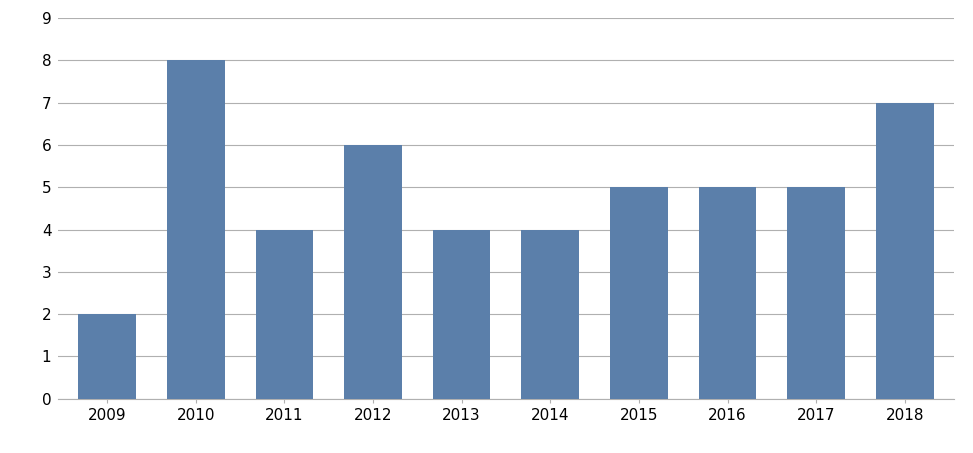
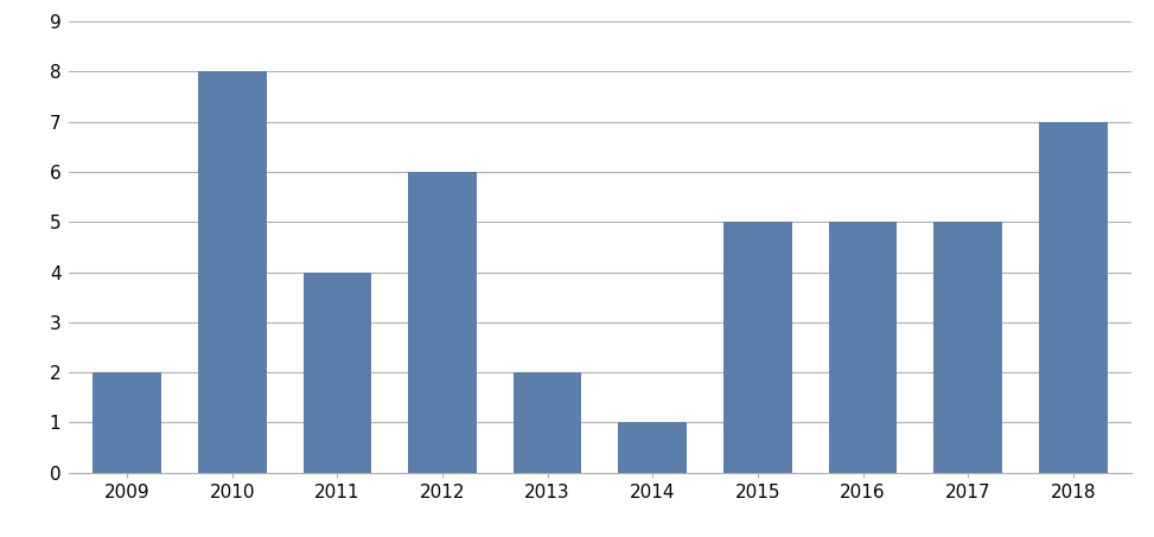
2013: 4 -> 2
2014: 4 -> 1
